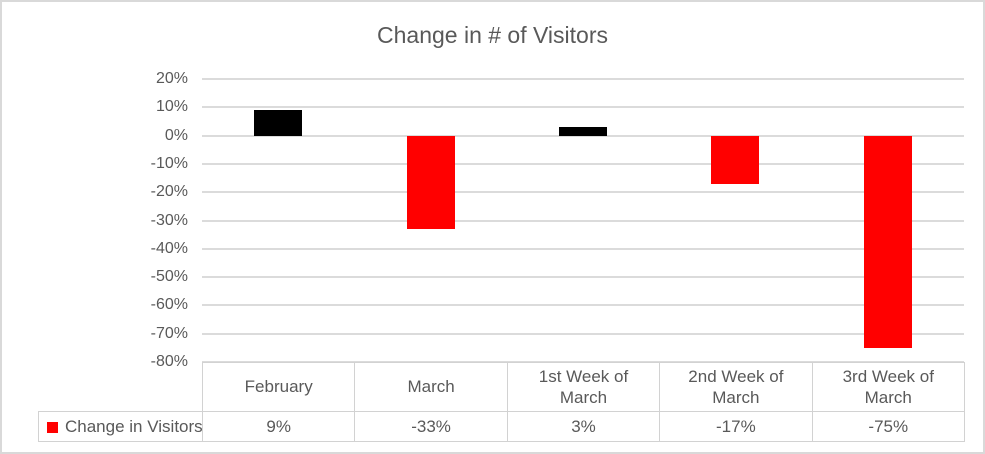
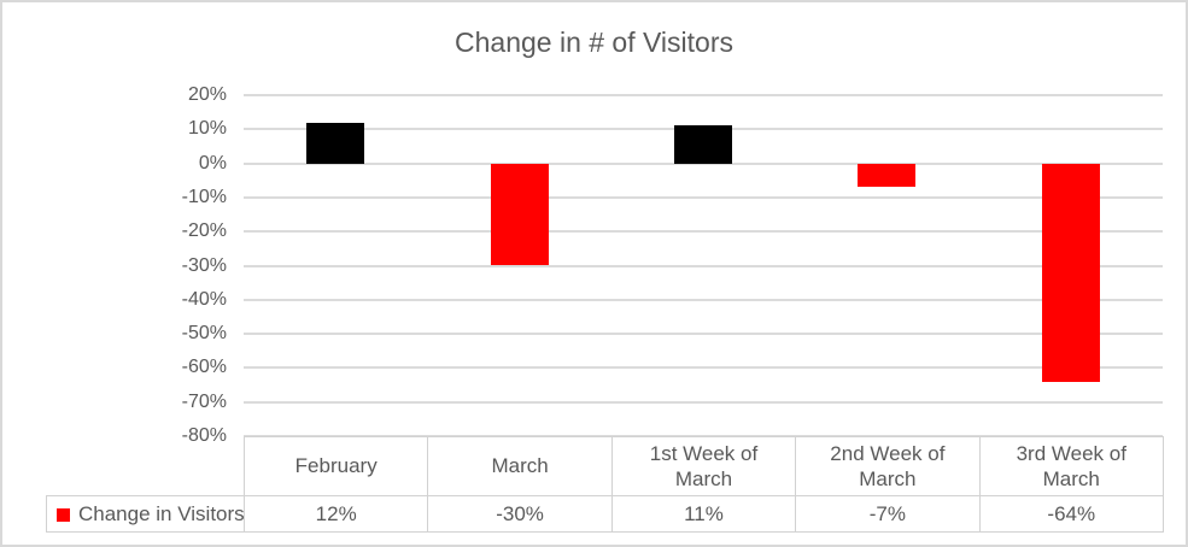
February: 9% -> 12%
March: -33% -> -30%
1st Week of March: 3% -> 11%
2nd Week of March: -17% -> -7%
3rd Week of March: -75% -> -64%
